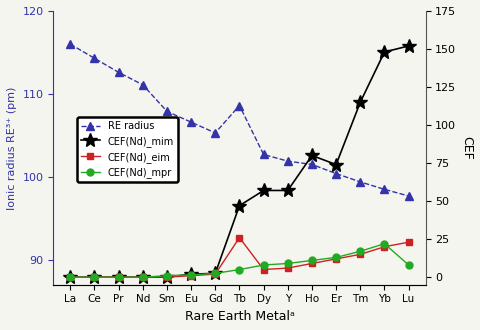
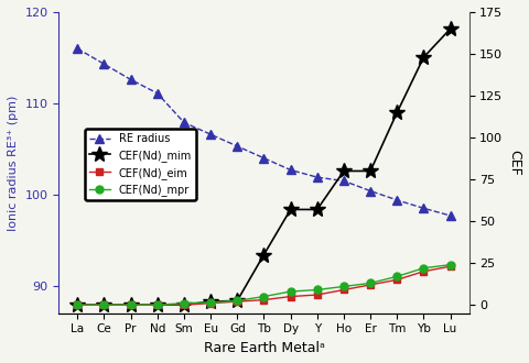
RE radius/Tb: 108.6 -> 104.0
CEF(Nd)_mim/Tb: 47 -> 30
CEF(Nd)_eim/Tb: 26 -> 3
CEF(Nd)_mim/Er: 74 -> 80
CEF(Nd)_mim/Lu: 152 -> 165
CEF(Nd)_mpr/Lu: 8 -> 24
